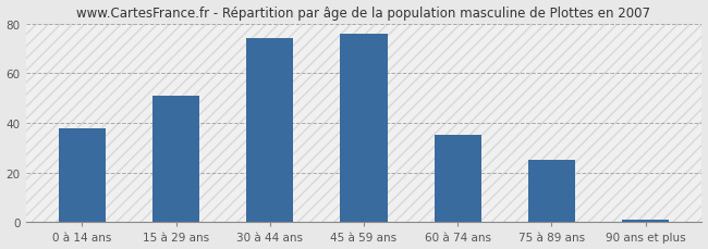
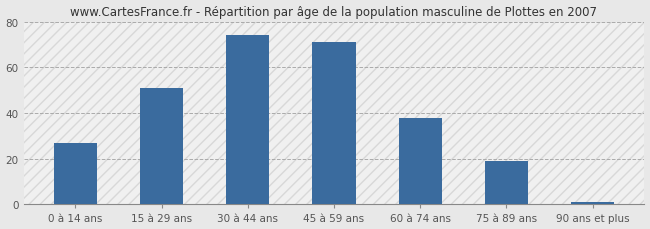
0 à 14 ans: 38 -> 27
45 à 59 ans: 76 -> 71
60 à 74 ans: 35 -> 38
75 à 89 ans: 25 -> 19
